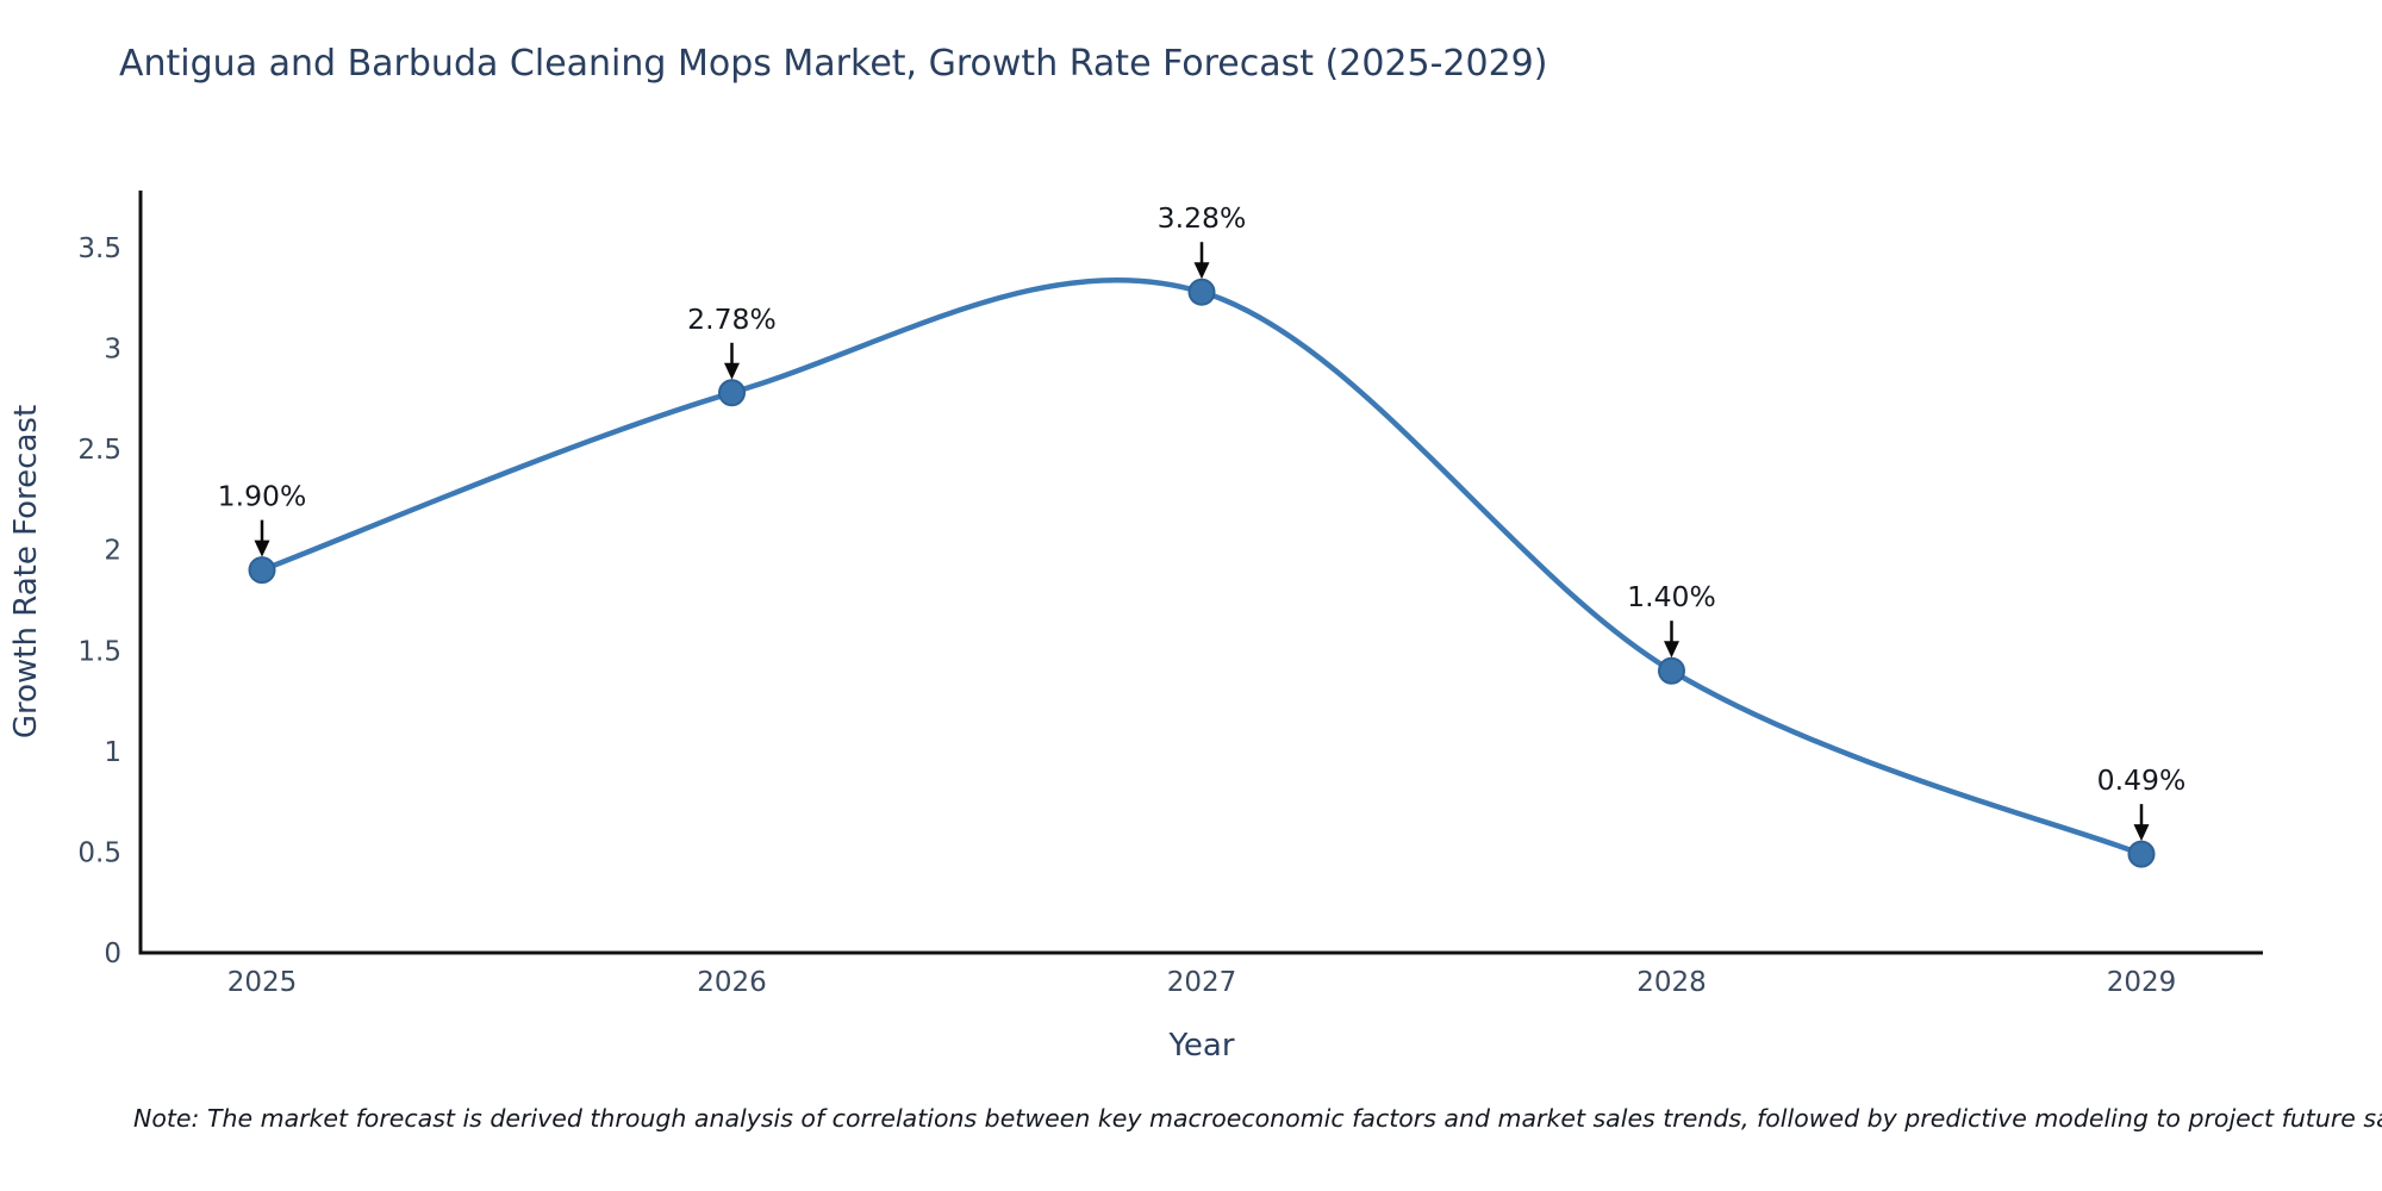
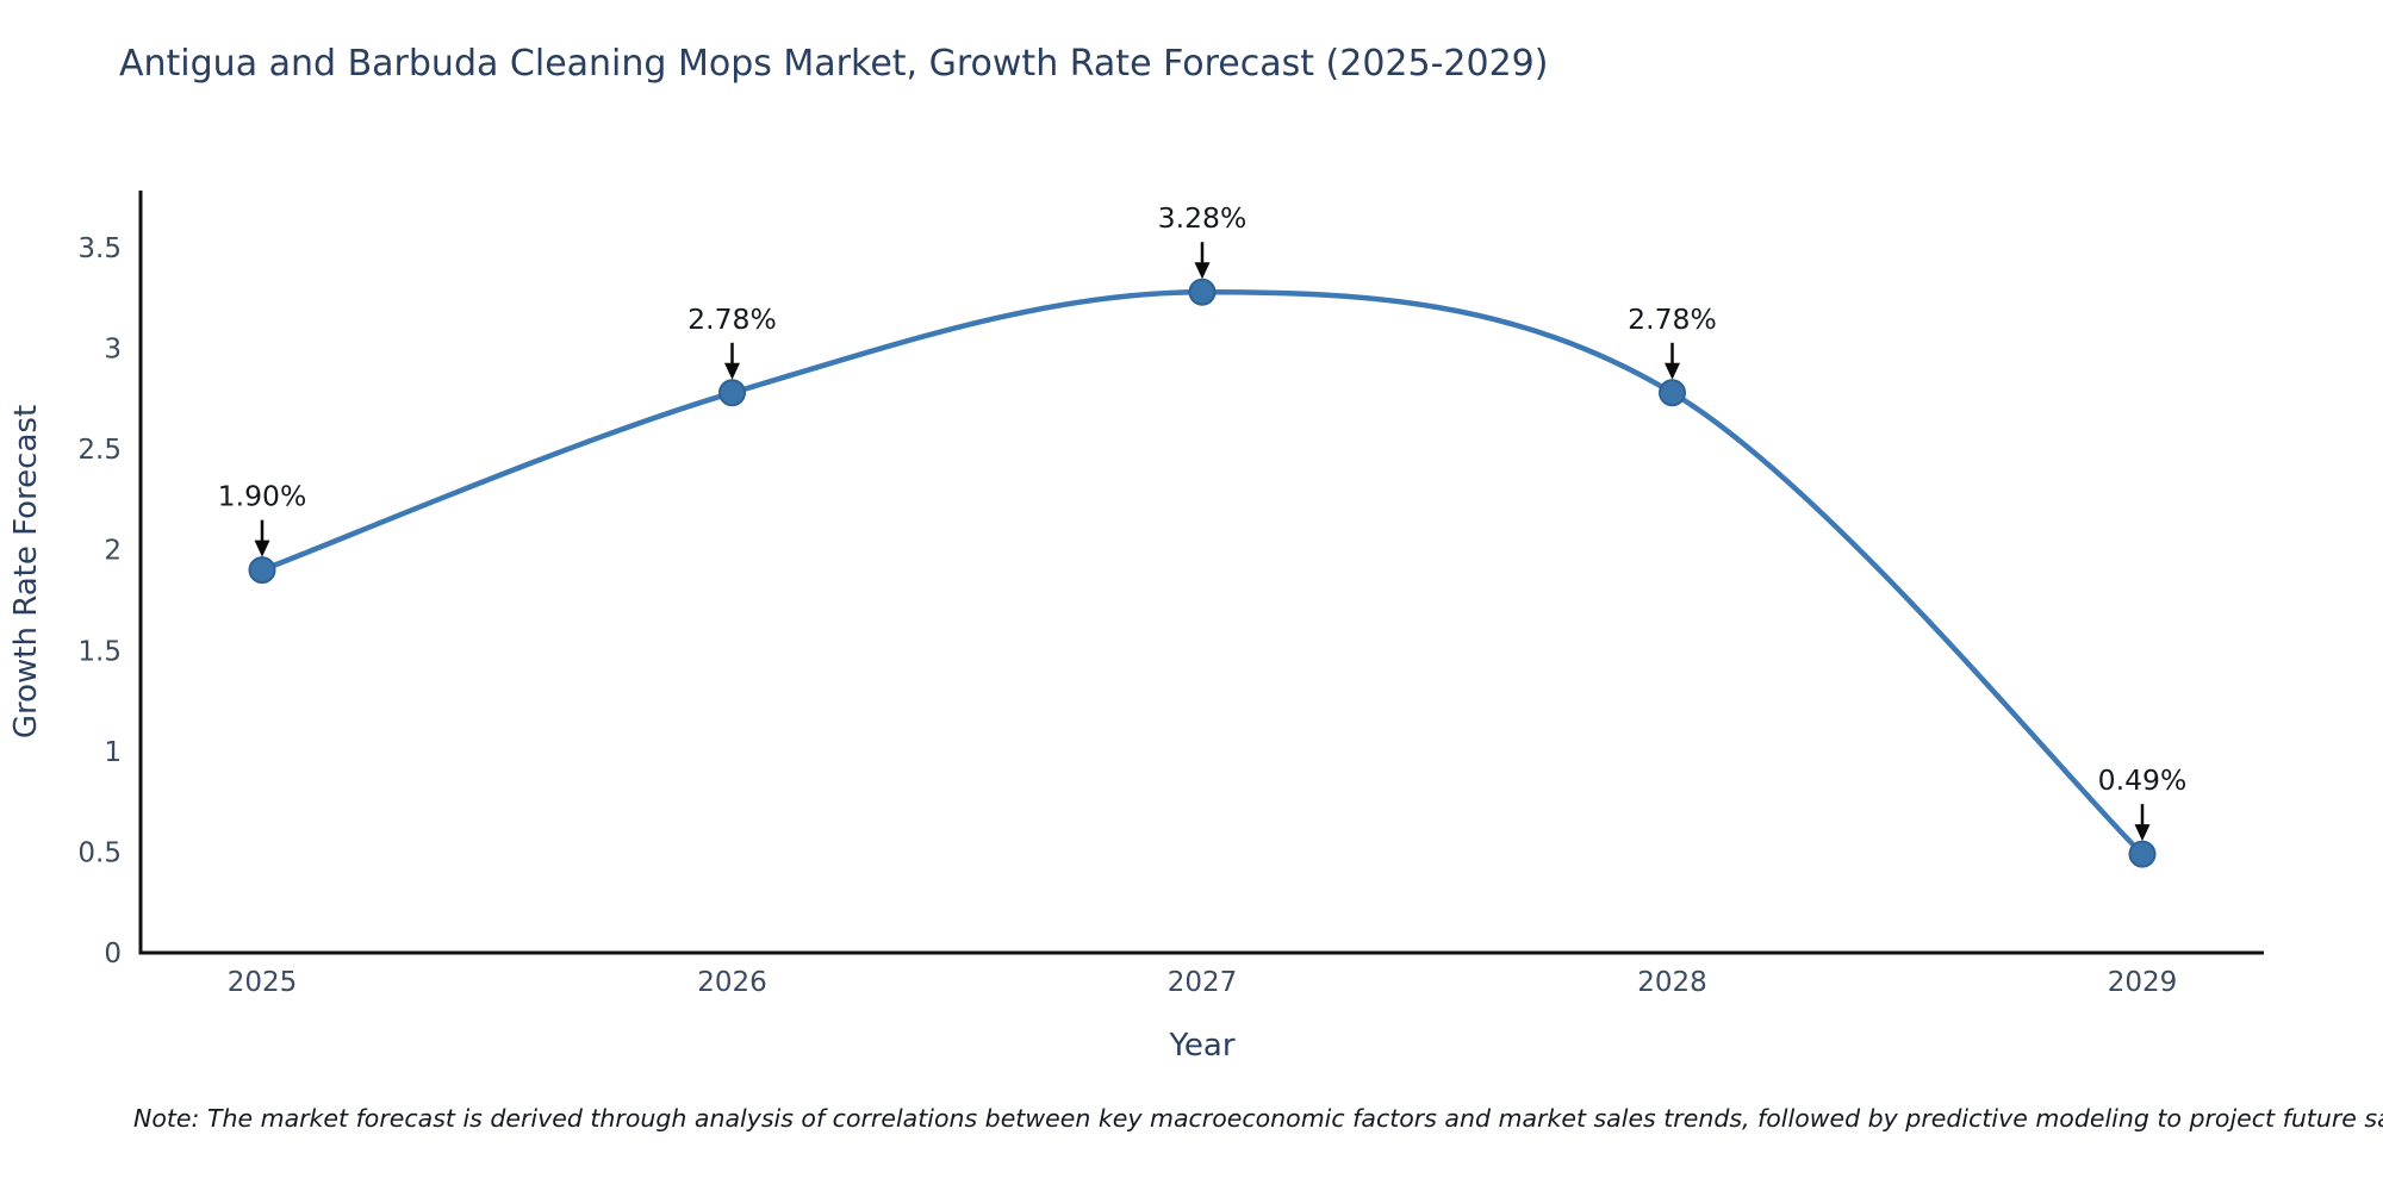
2028: 1.40% -> 2.78%
